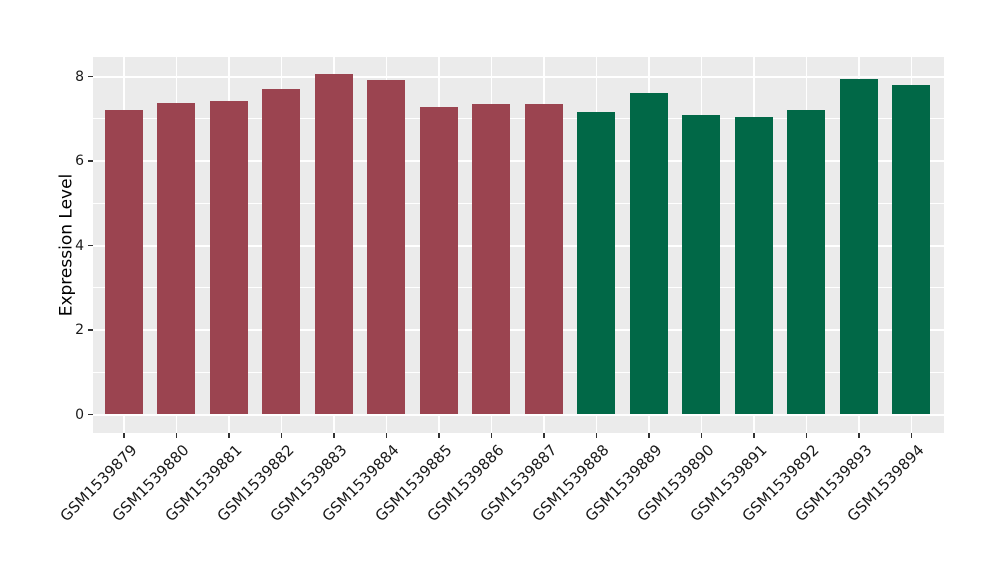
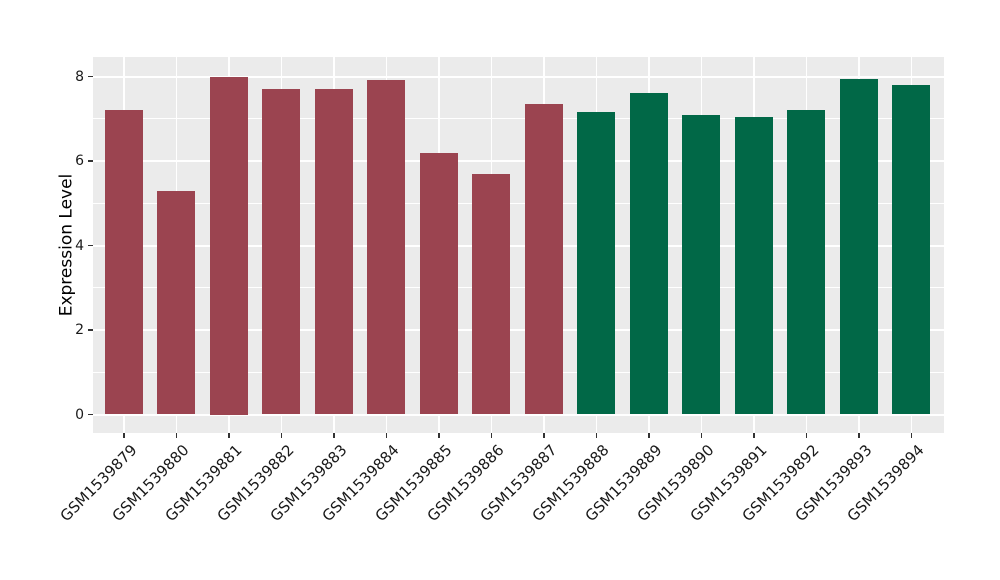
GSM1539880: 7.4 -> 5.3
GSM1539881: 7.4 -> 8.0
GSM1539883: 8.1 -> 7.7
GSM1539885: 7.3 -> 6.2
GSM1539886: 7.4 -> 5.7
